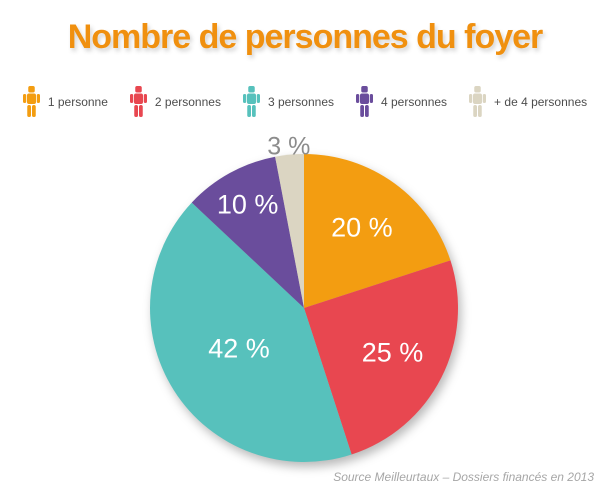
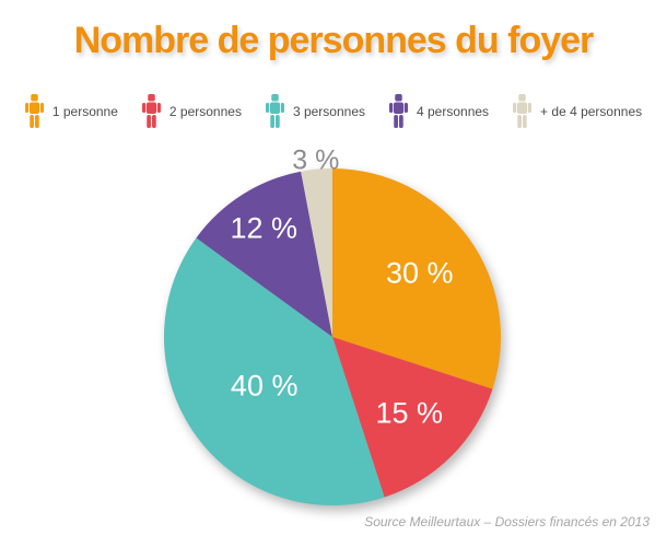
1 personne: 20 -> 30
2 personnes: 25 -> 15
3 personnes: 42 -> 40
4 personnes: 10 -> 12
